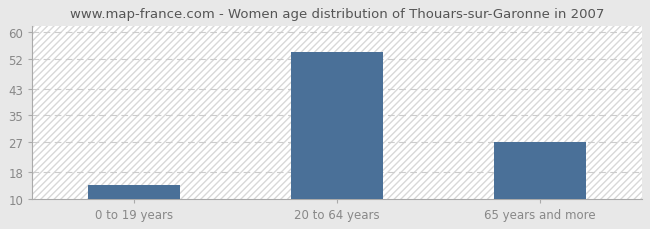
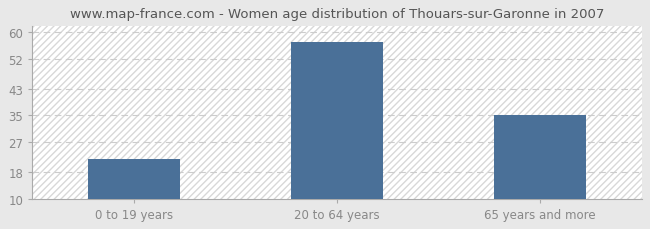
0 to 19 years: 14 -> 22
20 to 64 years: 54 -> 57
65 years and more: 27 -> 35
